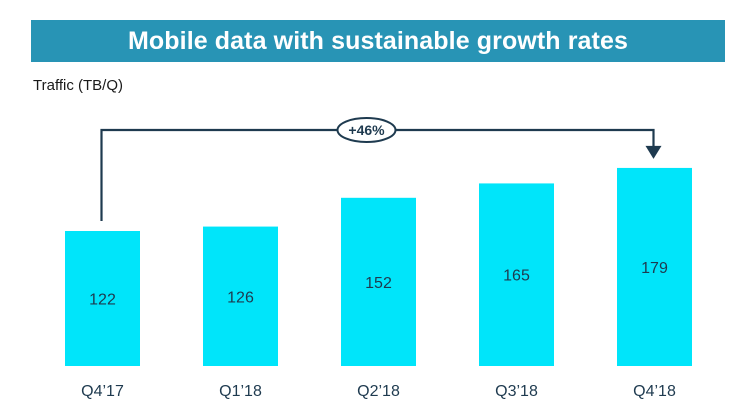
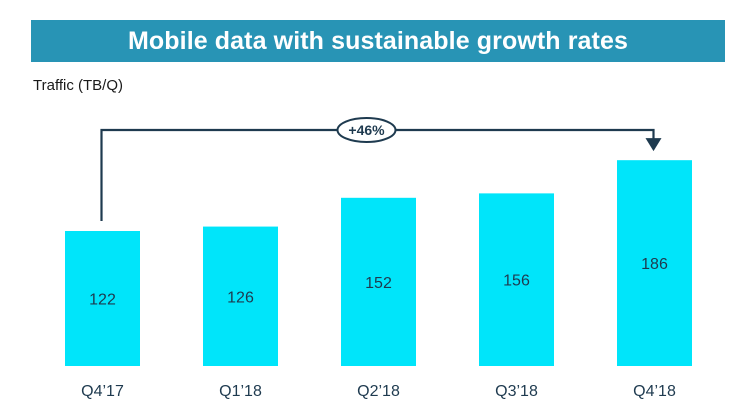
Q3’18: 165 -> 156
Q4’18: 179 -> 186
